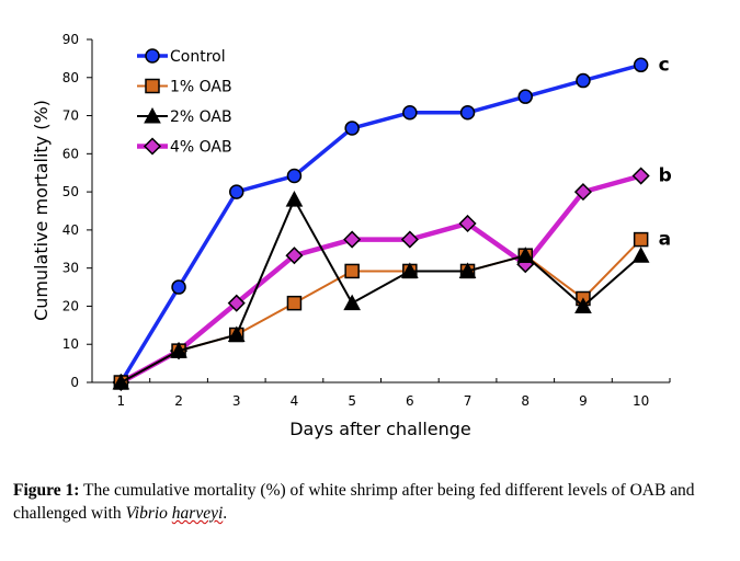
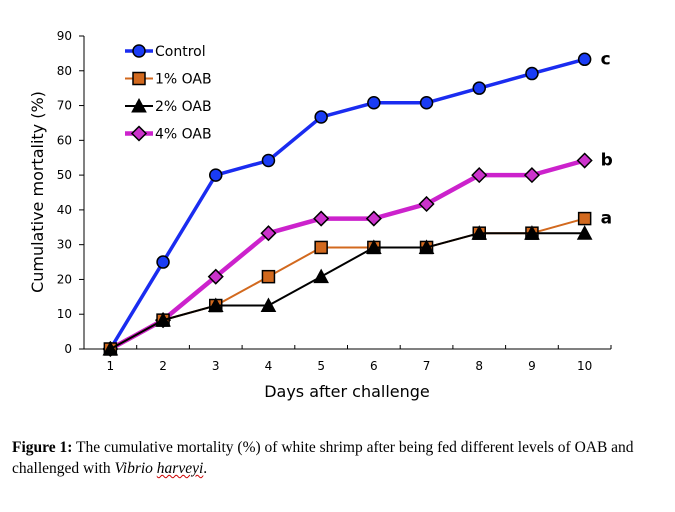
2% OAB/4: 48 -> 12
4% OAB/8: 31 -> 50
1% OAB/9: 22 -> 33
2% OAB/9: 20 -> 33
